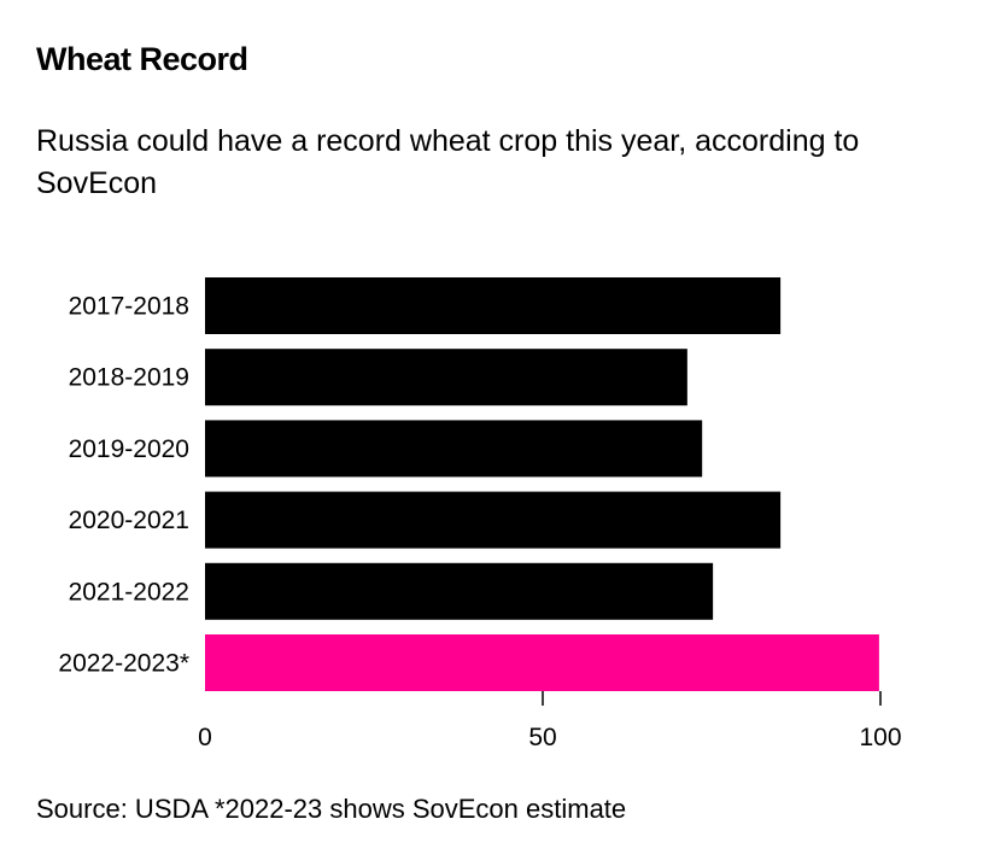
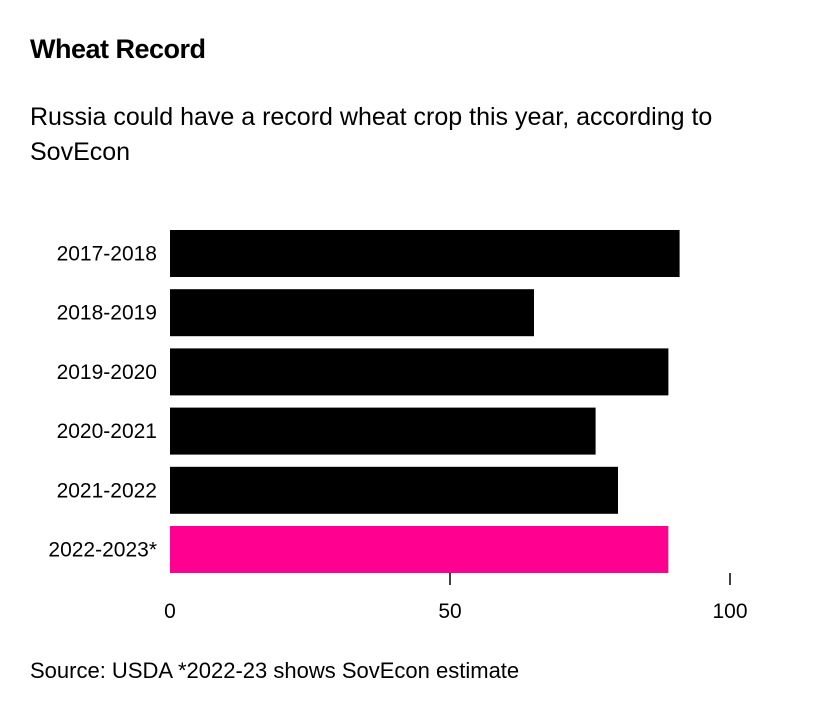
2017-2018: 85 -> 91
2018-2019: 71 -> 65
2019-2020: 74 -> 89
2020-2021: 85 -> 76
2021-2022: 75 -> 80
2022-2023*: 100 -> 89
